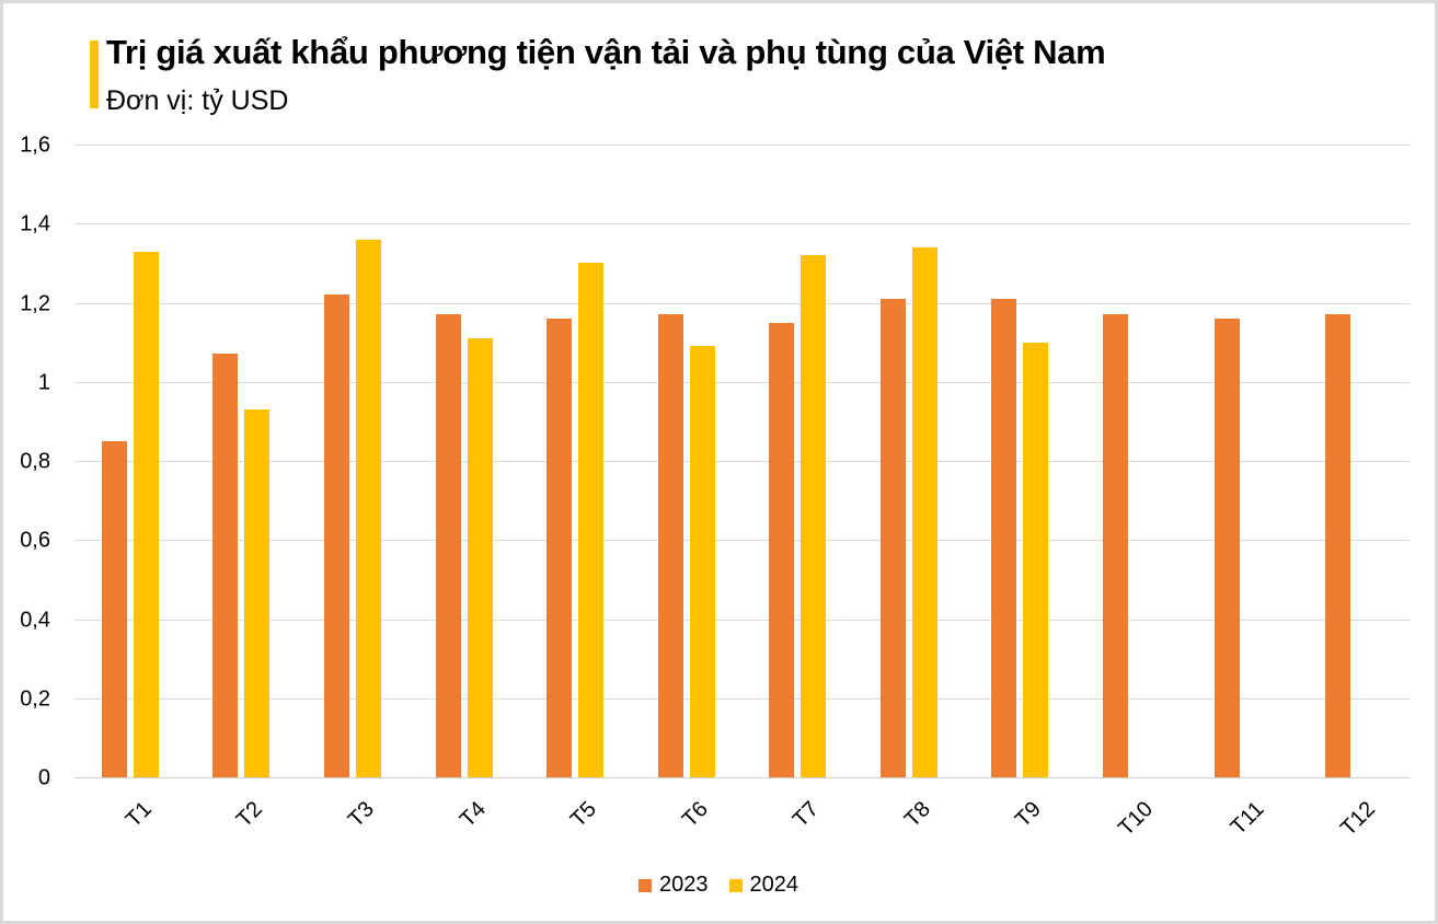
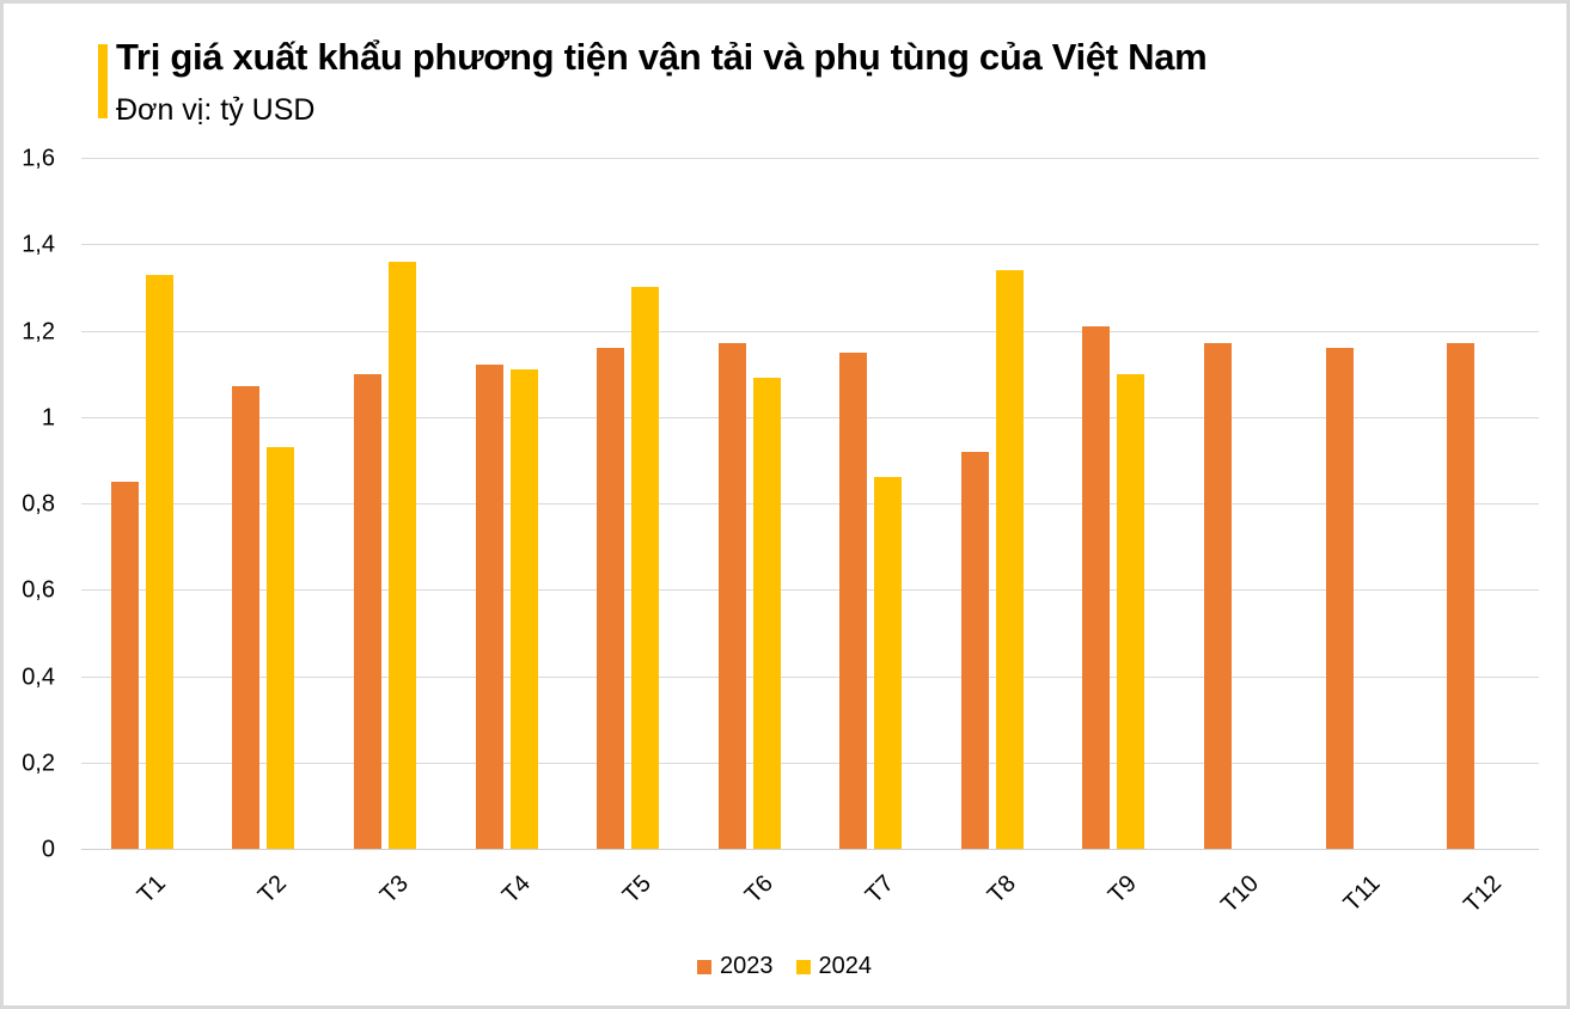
2023/T3: 1,22 -> 1,10
2023/T4: 1,17 -> 1,12
2024/T7: 1,32 -> 0,86
2023/T8: 1,21 -> 0,92
